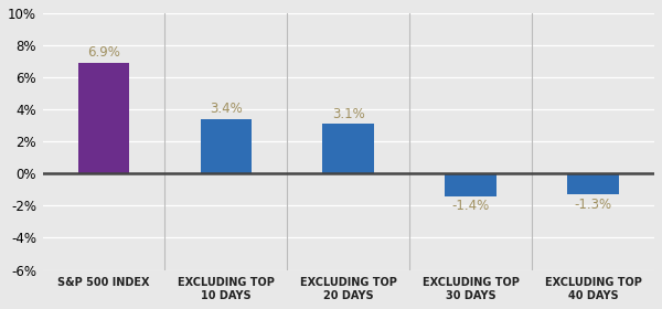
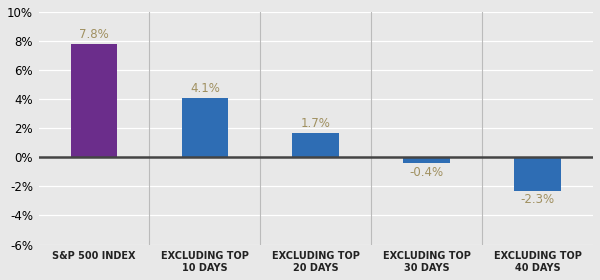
S&P 500 INDEX: 6.9% -> 7.8%
EXCLUDING TOP 10 DAYS: 3.4% -> 4.1%
EXCLUDING TOP 20 DAYS: 3.1% -> 1.7%
EXCLUDING TOP 30 DAYS: -1.4% -> -0.4%
EXCLUDING TOP 40 DAYS: -1.3% -> -2.3%
